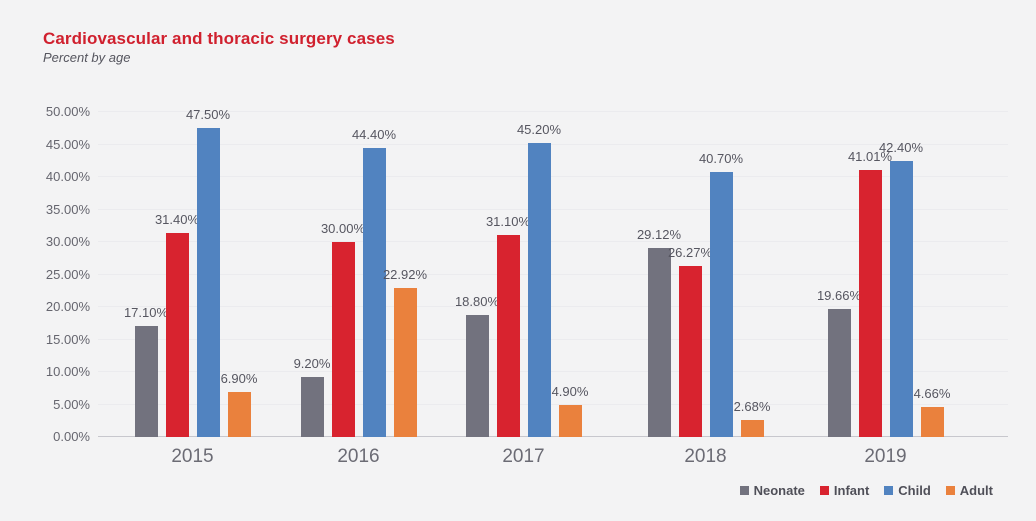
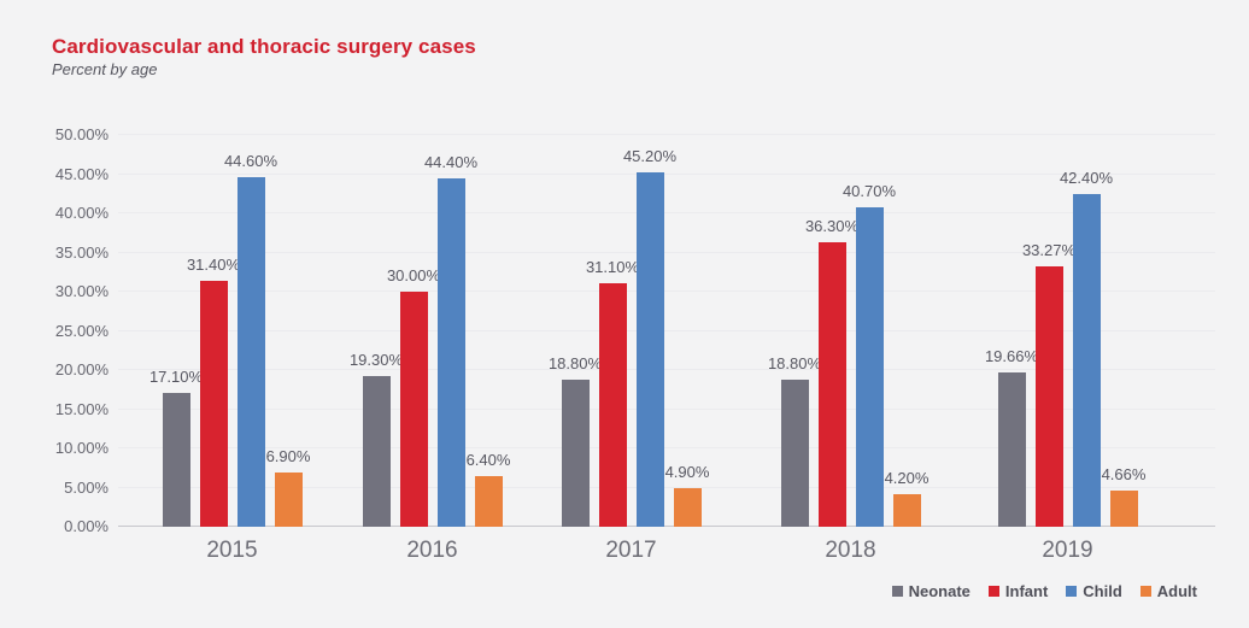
Child/2015: 47.50% -> 44.60%
Neonate/2016: 9.20% -> 19.30%
Adult/2016: 22.92% -> 6.40%
Neonate/2018: 29.12% -> 18.80%
Infant/2018: 26.27% -> 36.30%
Adult/2018: 2.68% -> 4.20%
Infant/2019: 41.01% -> 33.27%
